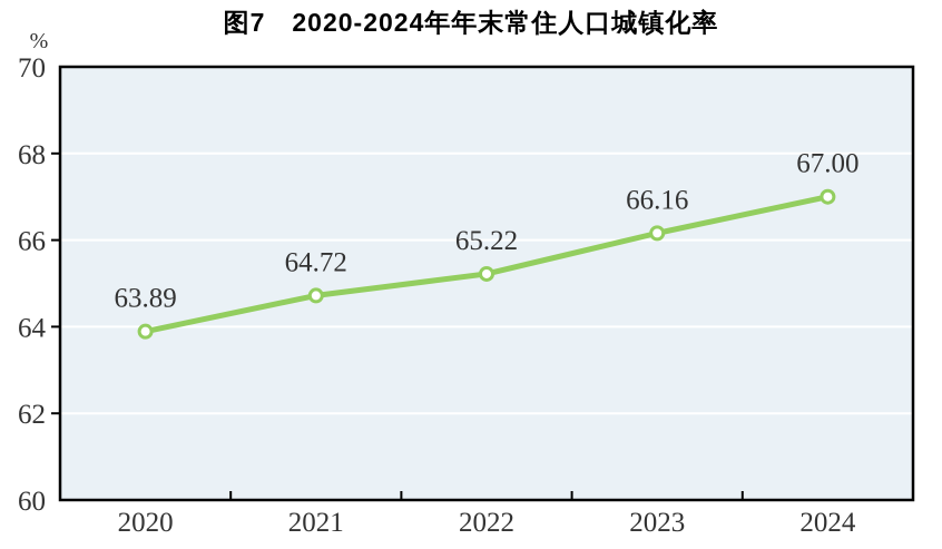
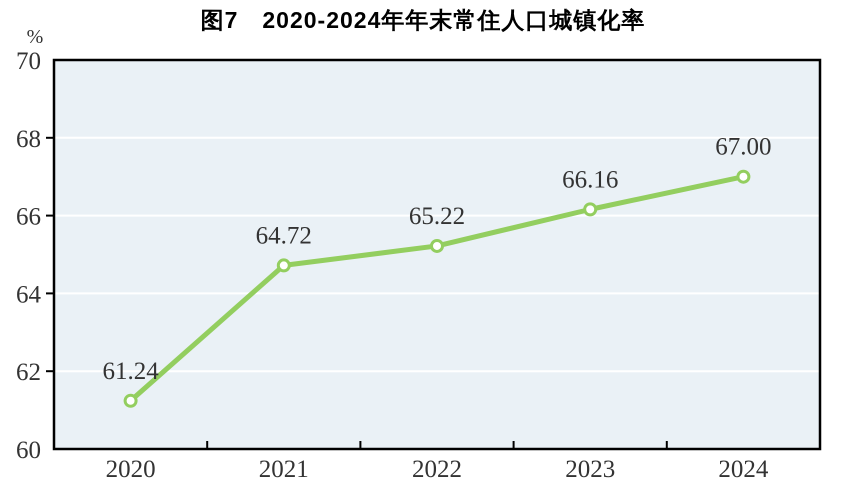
2020: 63.89 -> 61.24
